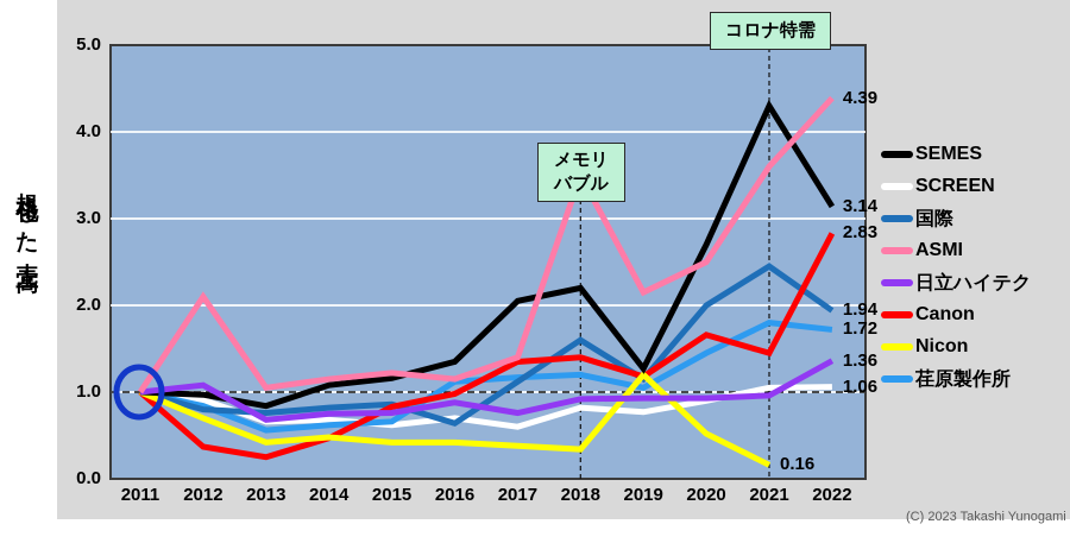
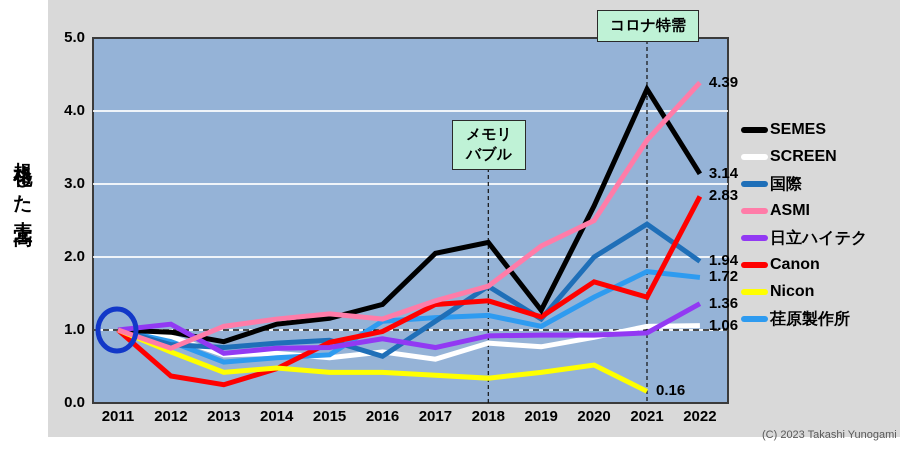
ASMI/2012: 2.1 -> 0.8
ASMI/2018: 3.5 -> 1.6
Nicon/2019: 1.2 -> 0.4
